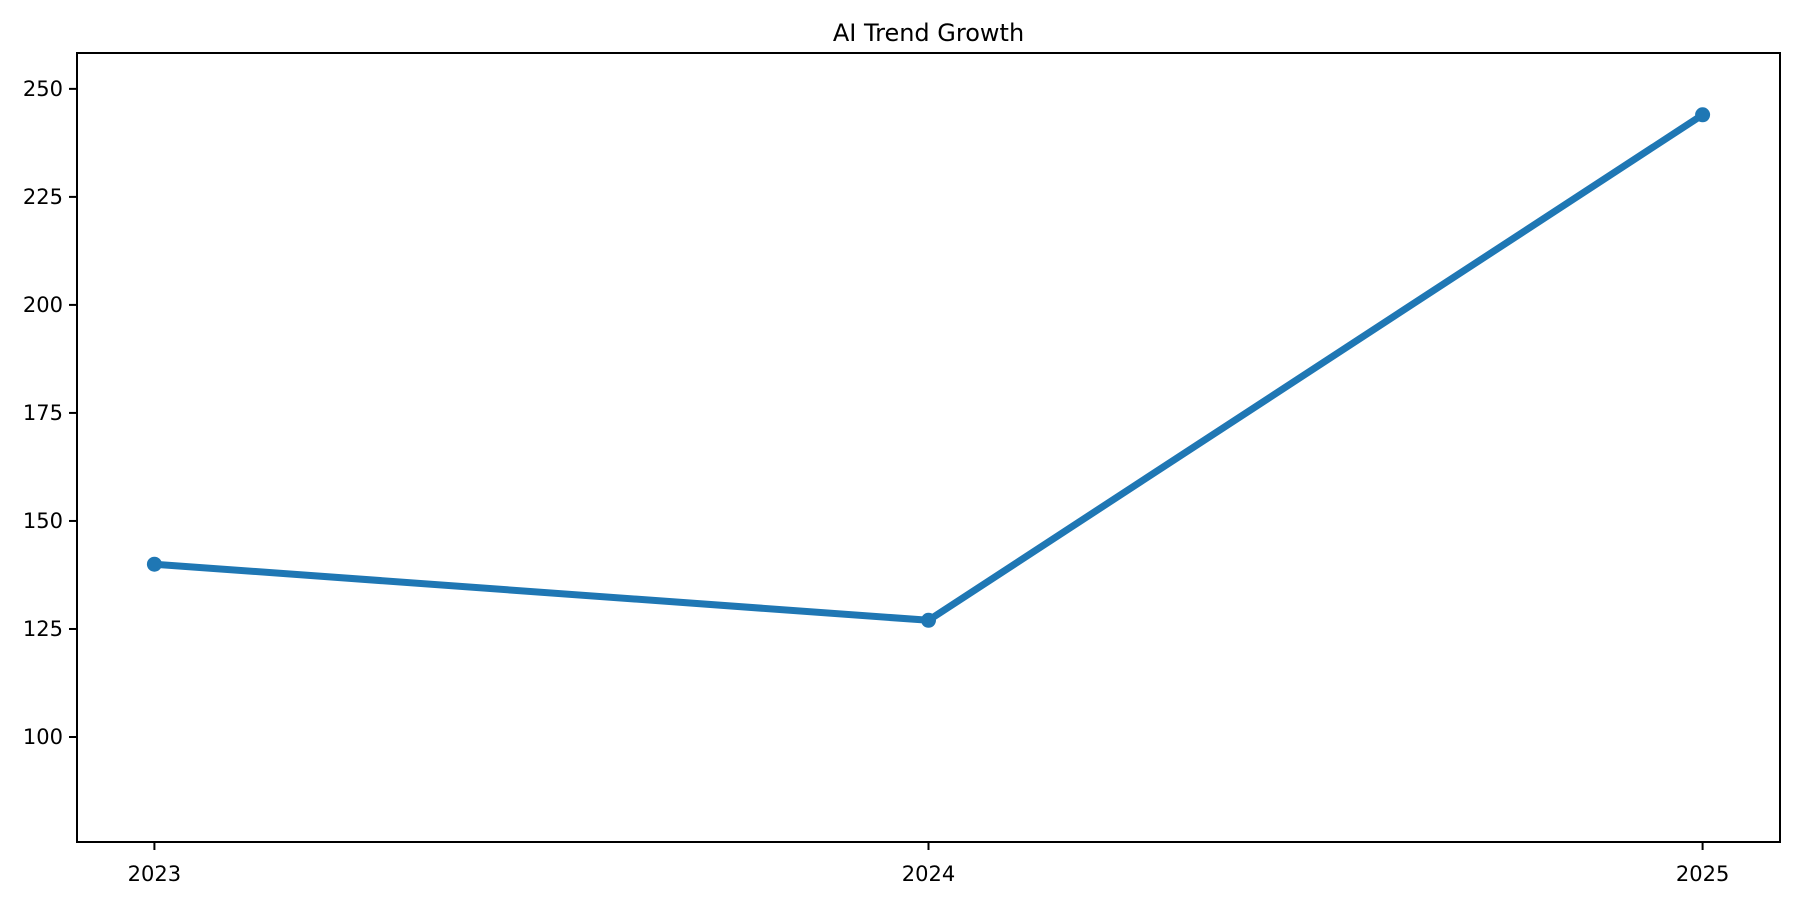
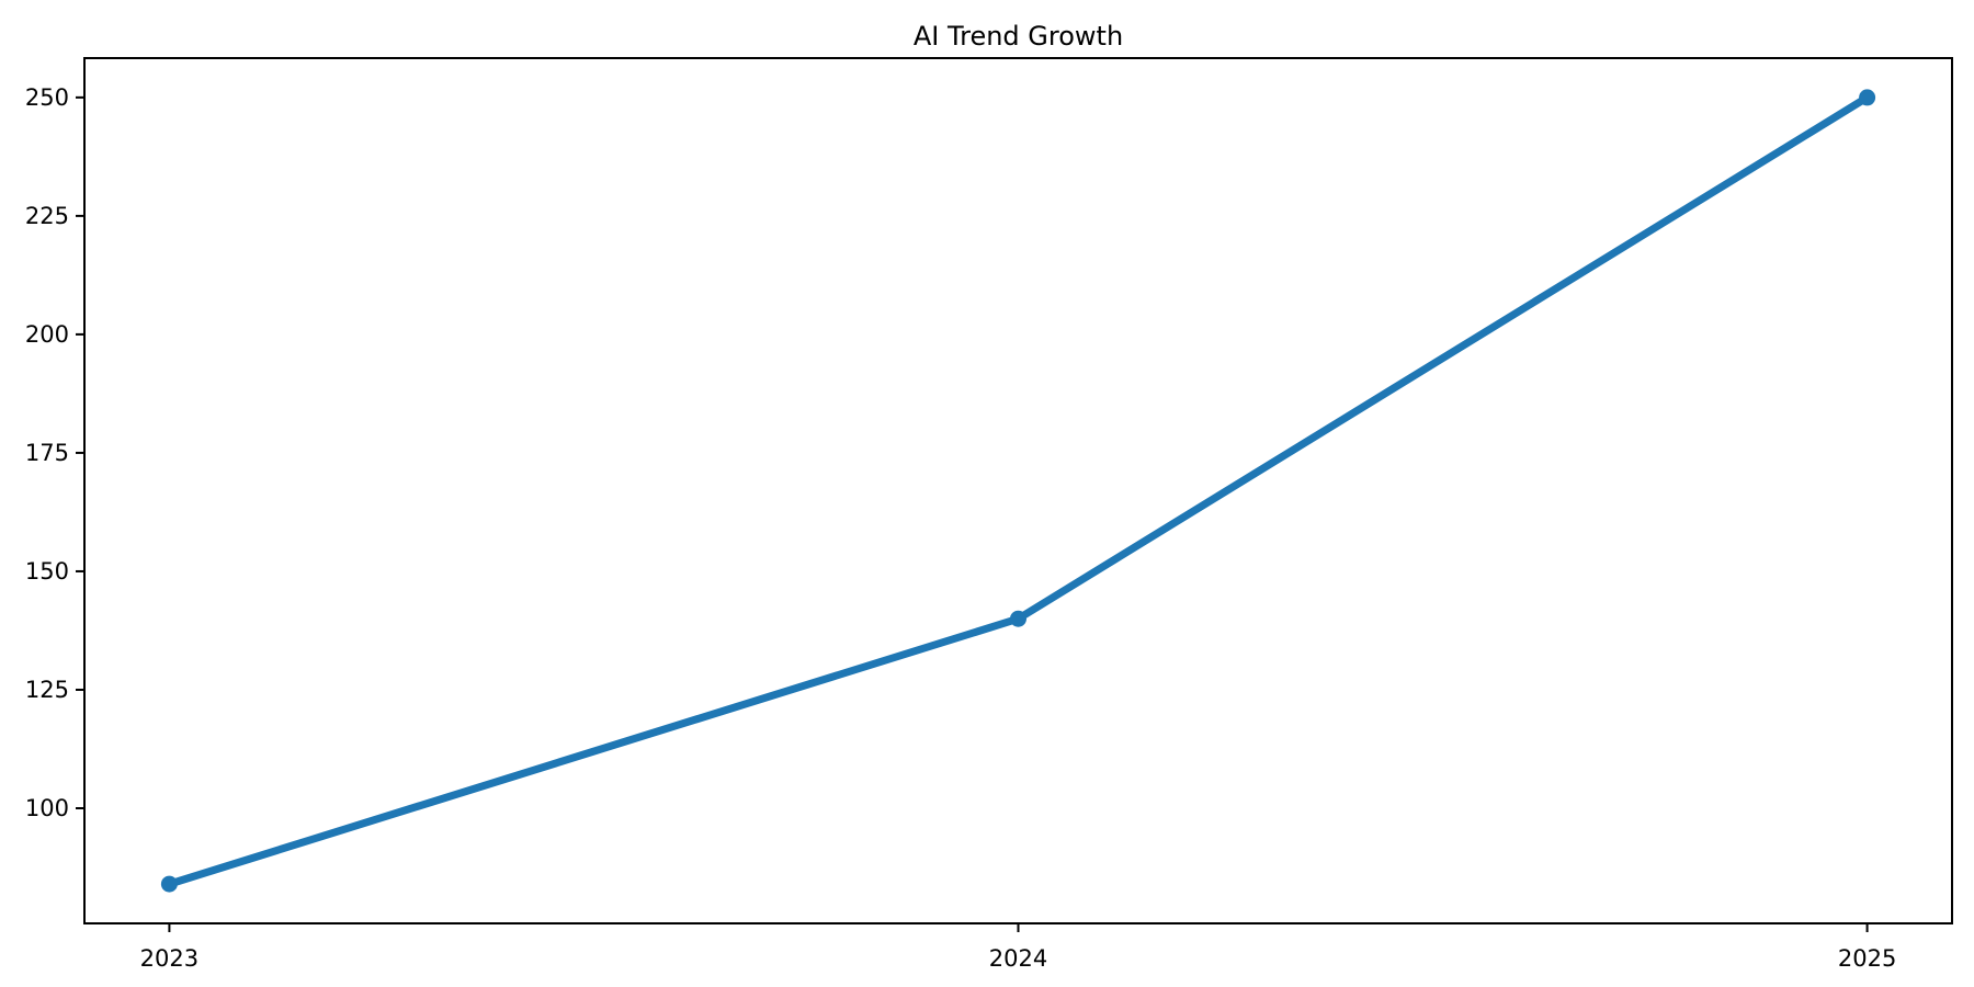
2023: 140 -> 84
2024: 127 -> 140
2025: 244 -> 250
